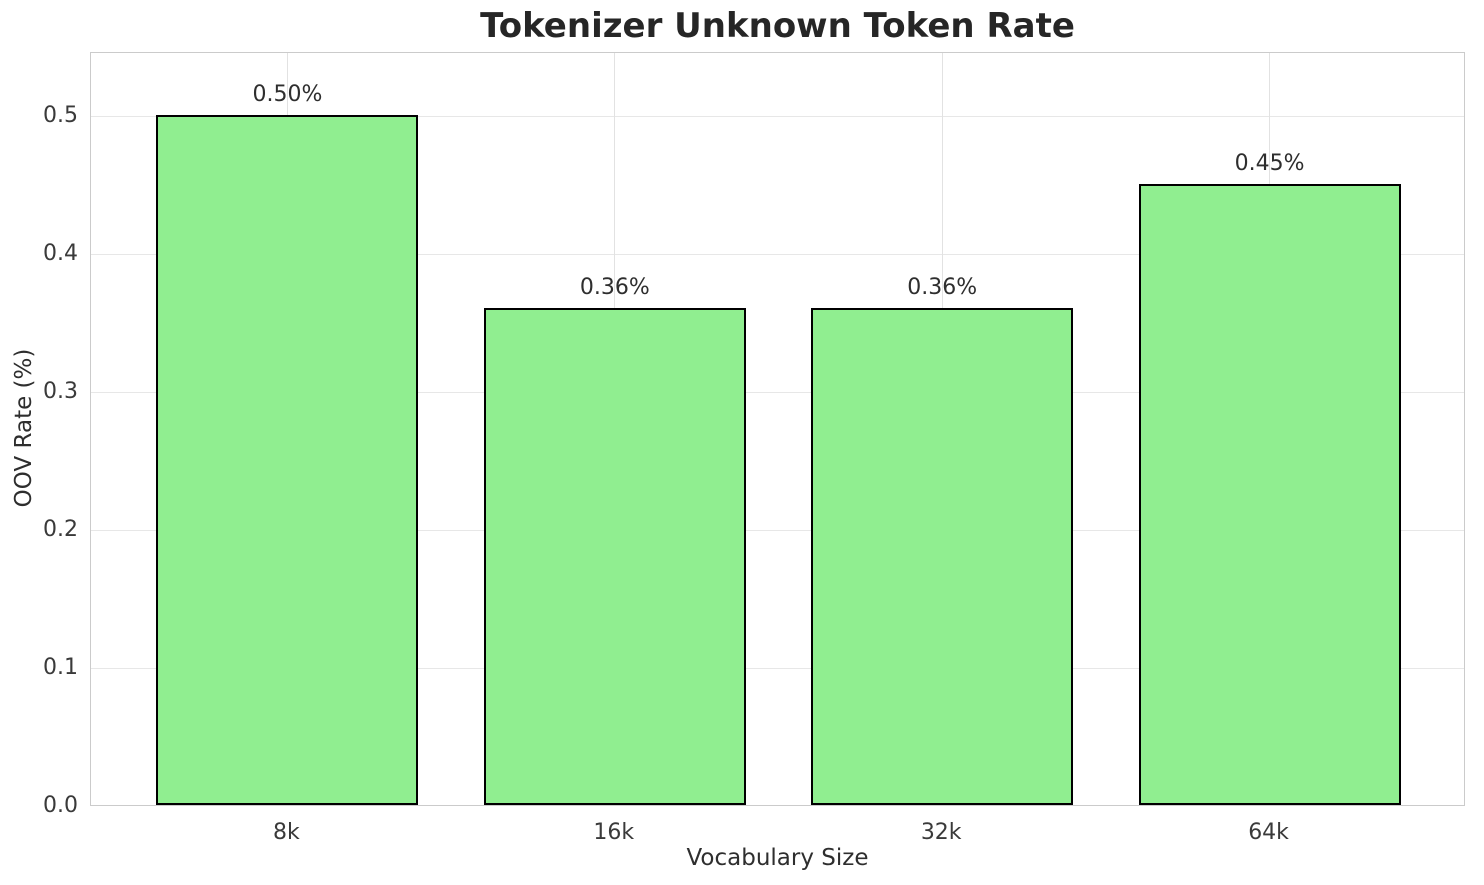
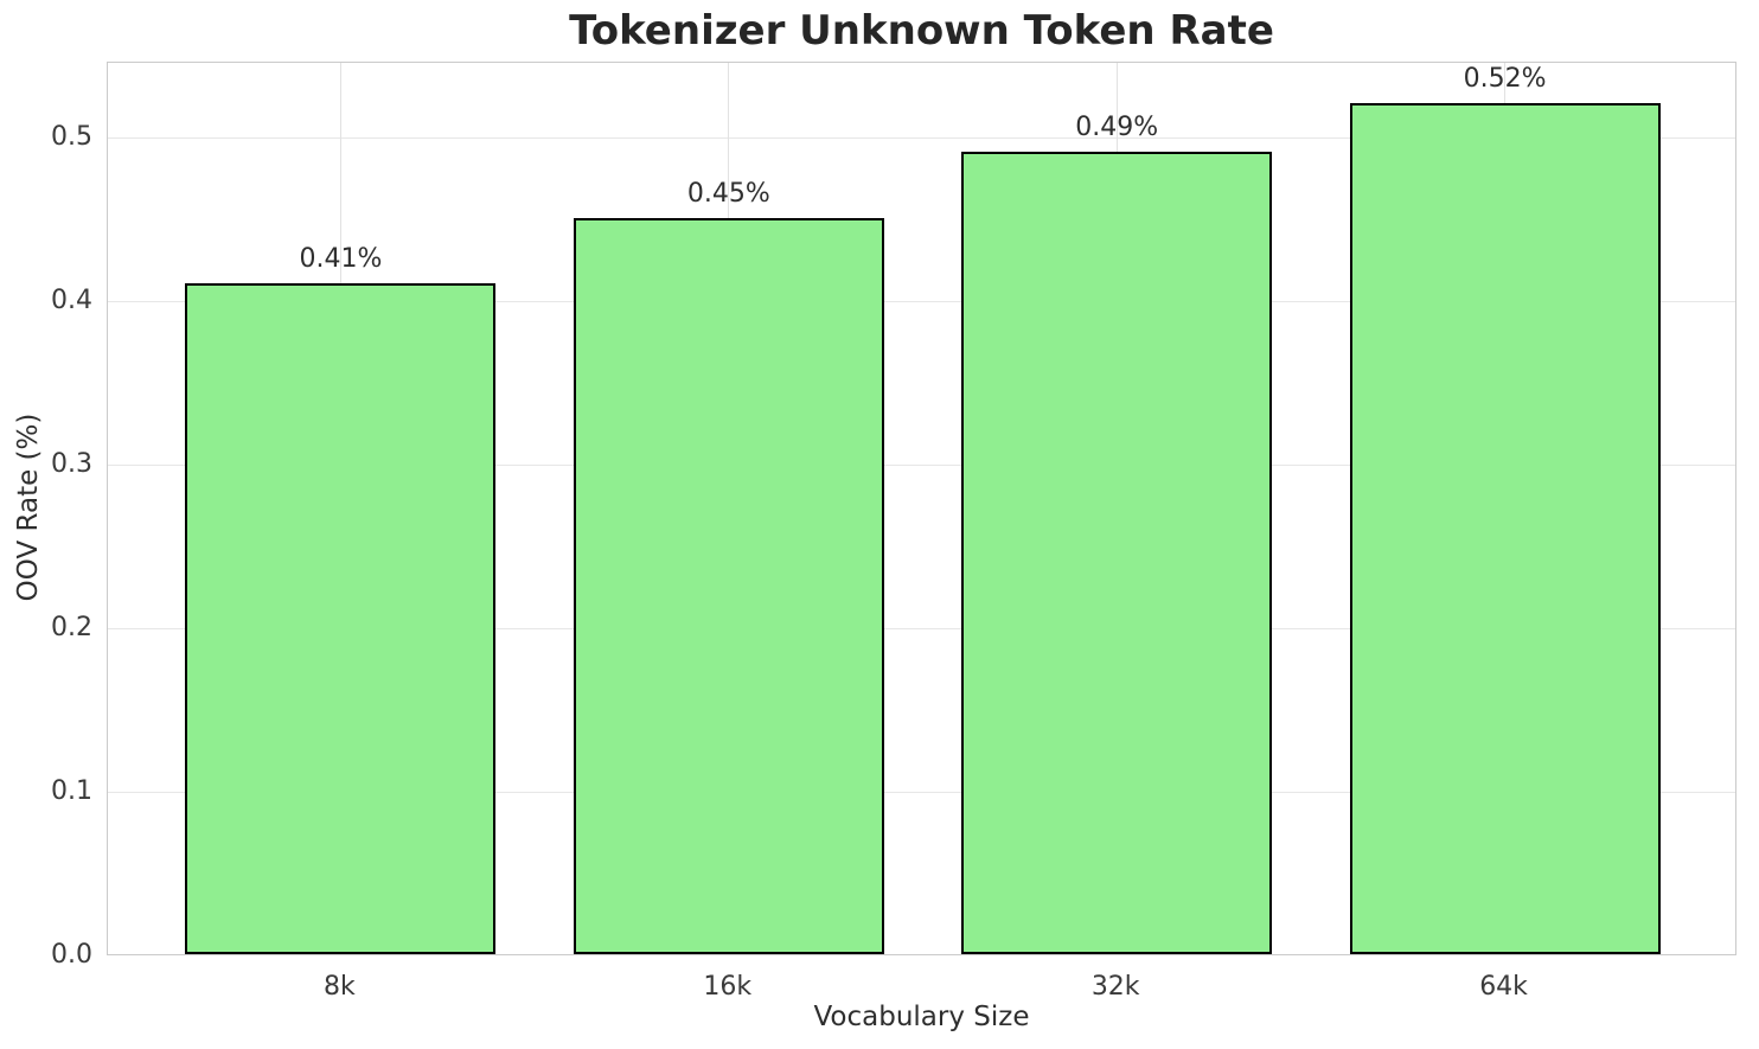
8k: 0.50% -> 0.41%
16k: 0.36% -> 0.45%
32k: 0.36% -> 0.49%
64k: 0.45% -> 0.52%
